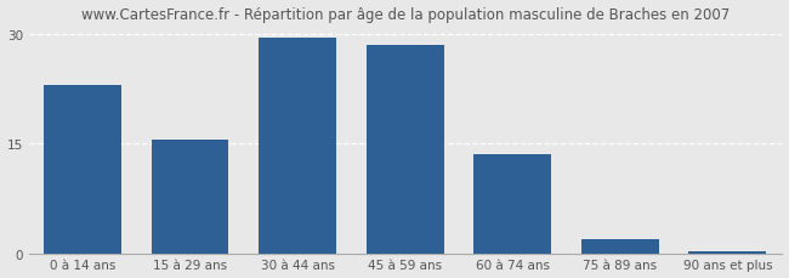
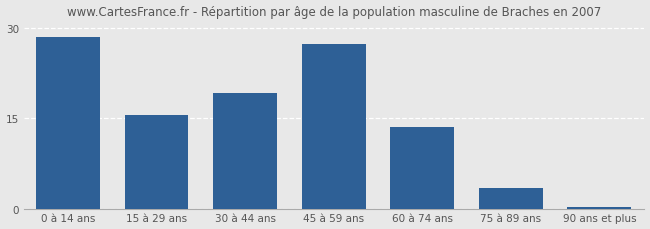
0 à 14 ans: 23.0 -> 28.4
30 à 44 ans: 29.5 -> 19.2
45 à 59 ans: 28.5 -> 27.2
75 à 89 ans: 2.0 -> 3.4
